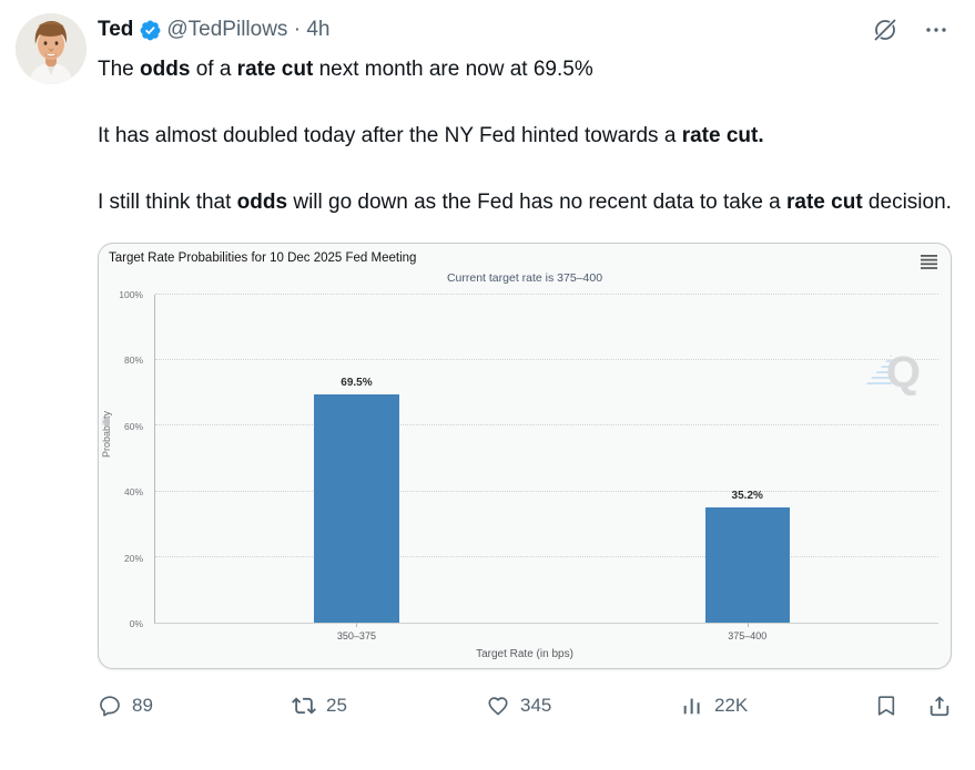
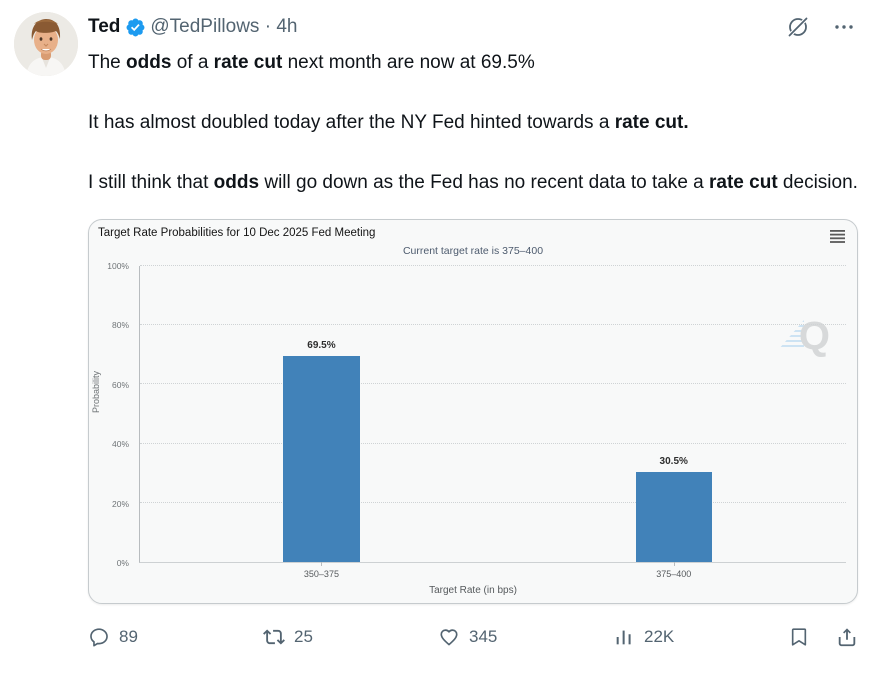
375–400: 35.2% -> 30.5%
